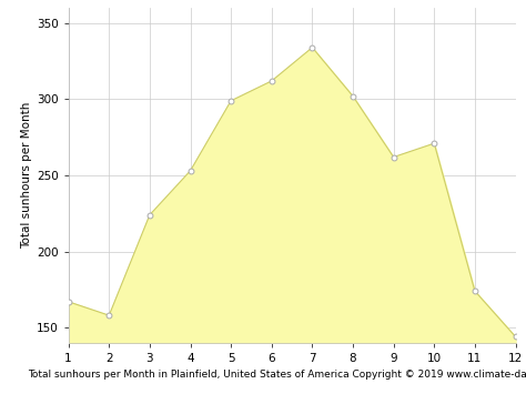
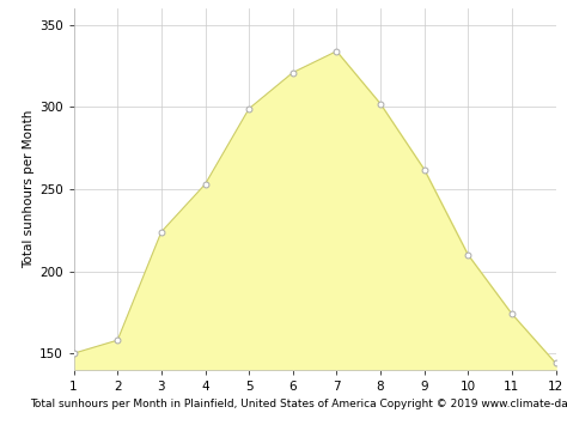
1: 167 -> 150
6: 312 -> 321
10: 271 -> 210
